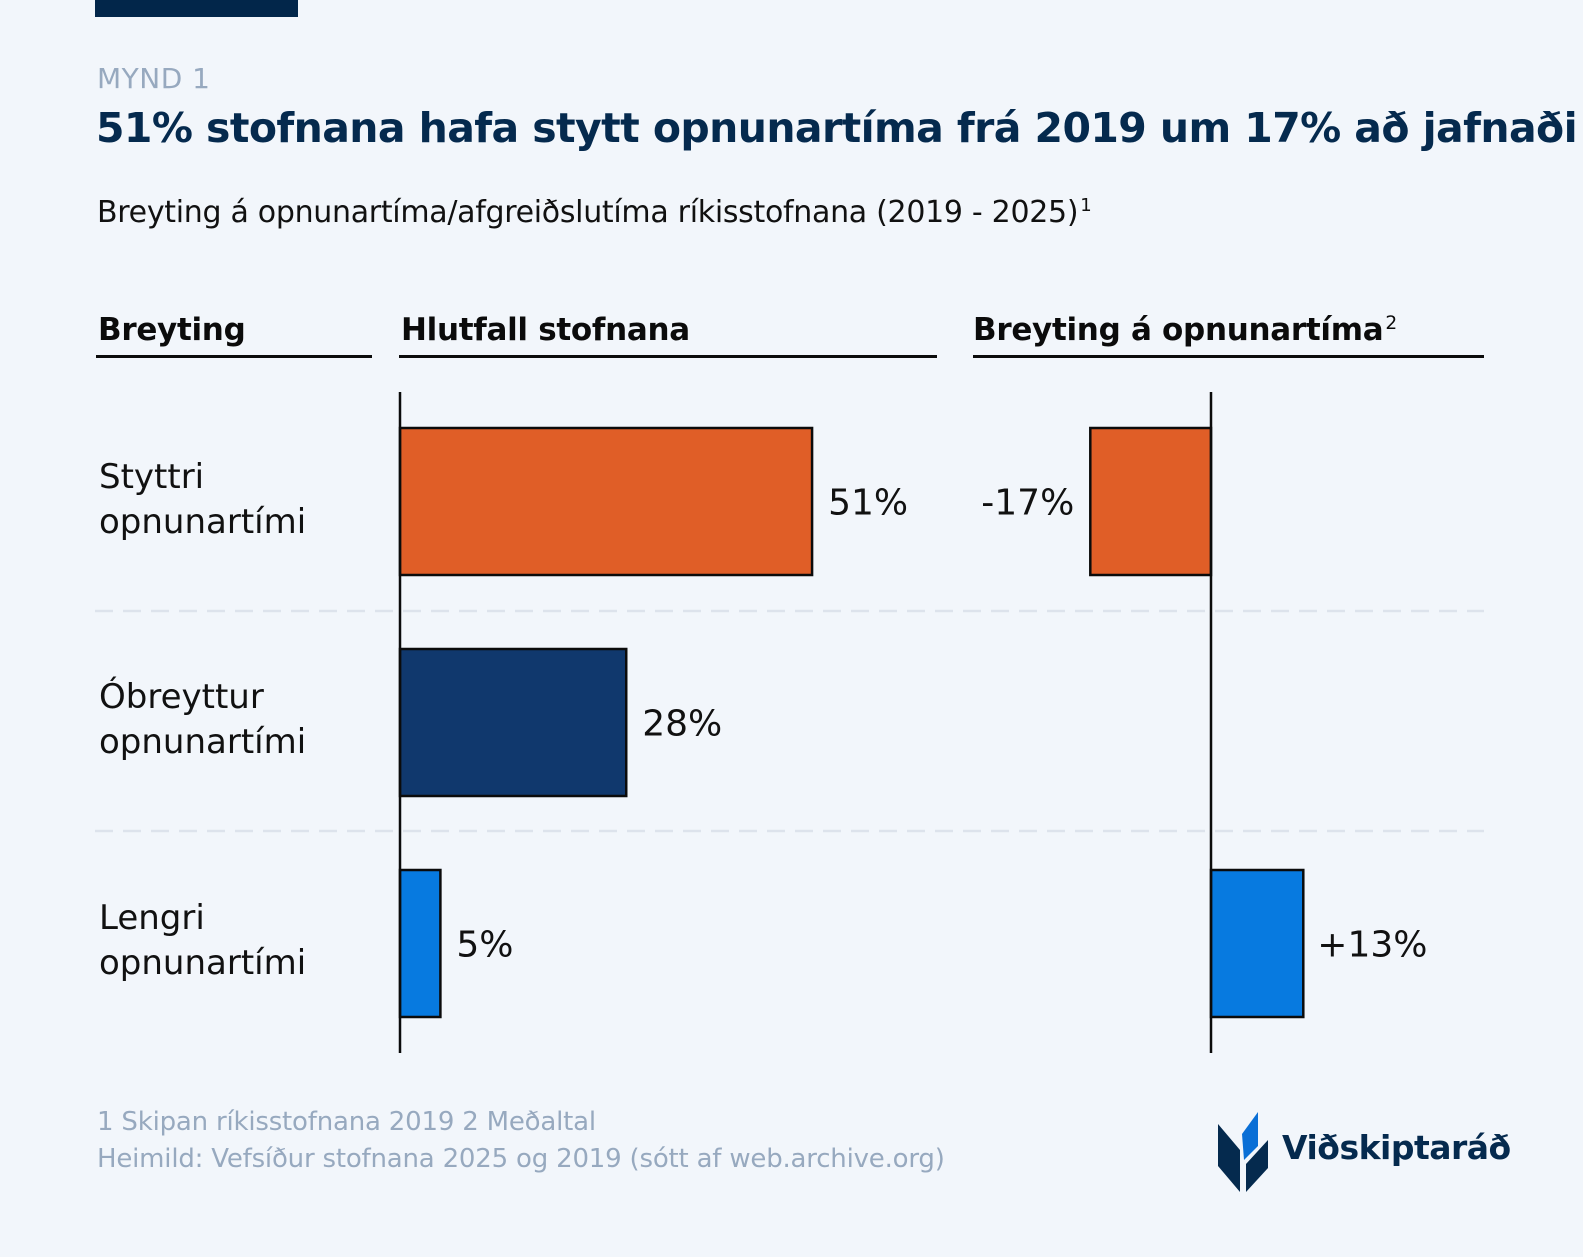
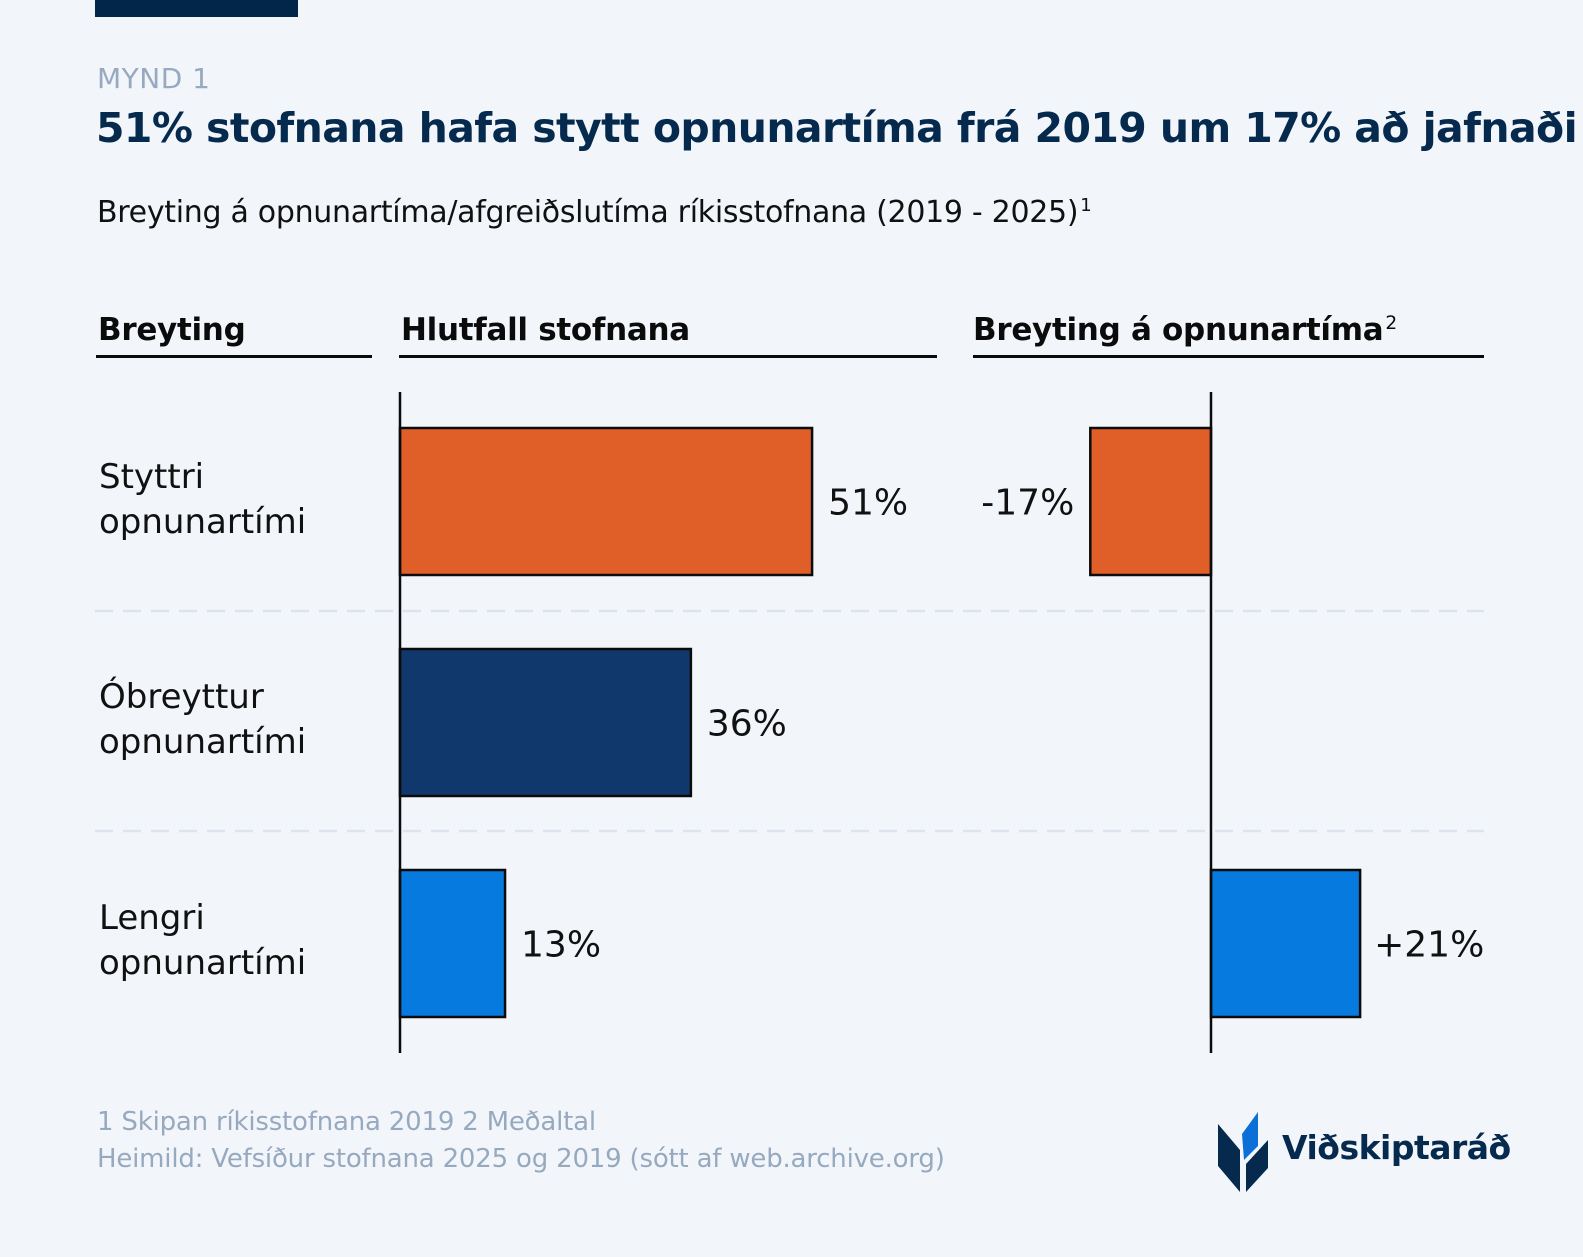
Hlutfall stofnana/Óbreyttur opnunartími: 28% -> 36%
Hlutfall stofnana/Lengri opnunartími: 5% -> 13%
Breyting á opnunartíma/Lengri opnunartími: +13% -> +21%
